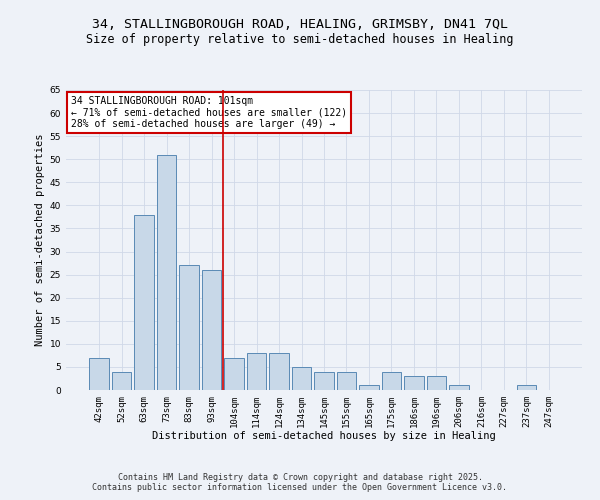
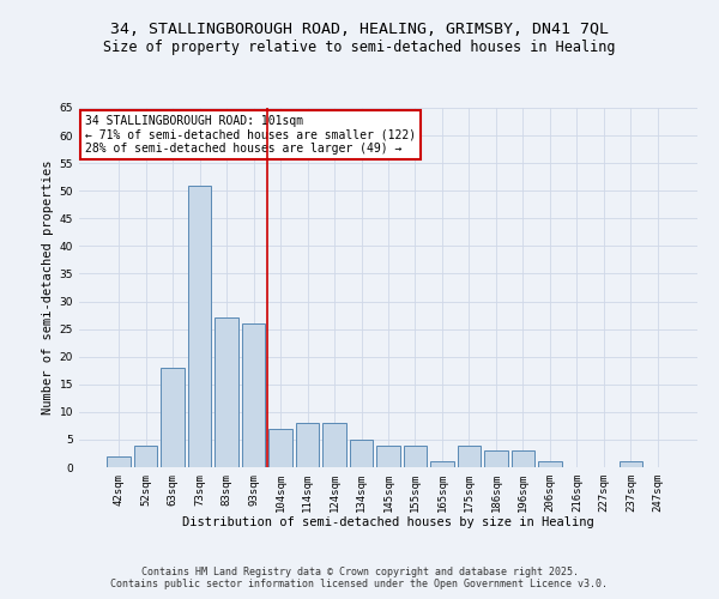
42sqm: 7 -> 2
63sqm: 38 -> 18
